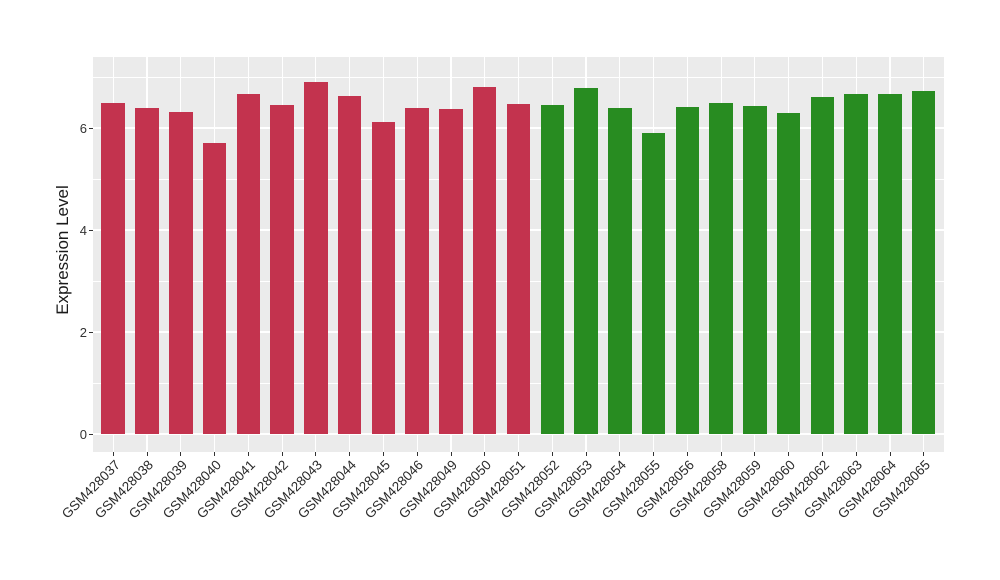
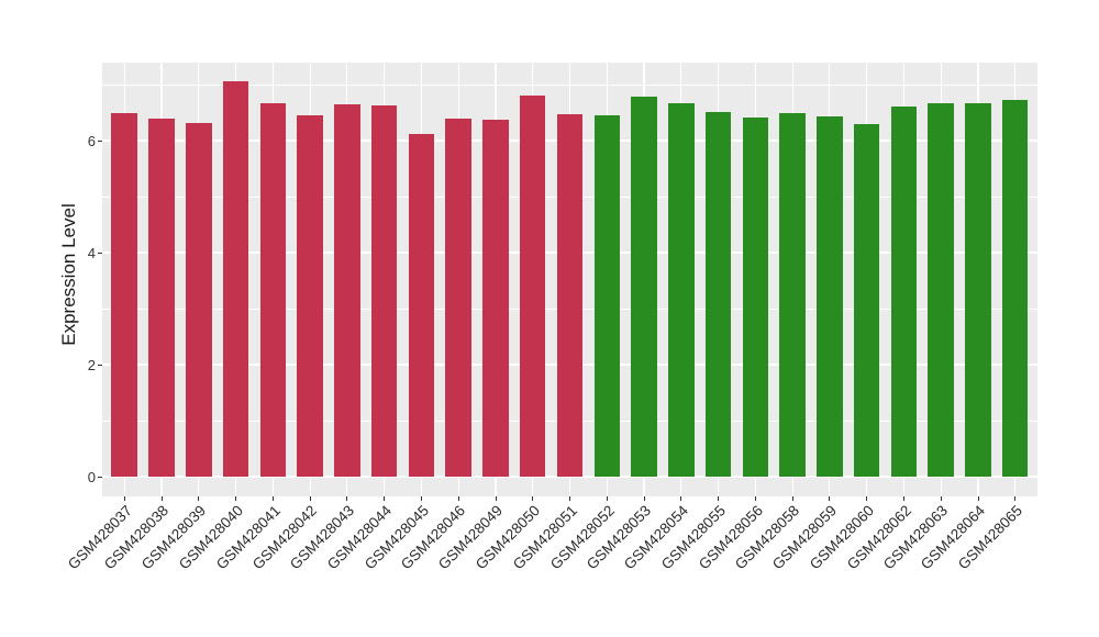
GSM428040: 5.7 -> 7.0
GSM428043: 6.9 -> 6.7
GSM428054: 6.4 -> 6.7
GSM428055: 5.9 -> 6.5
